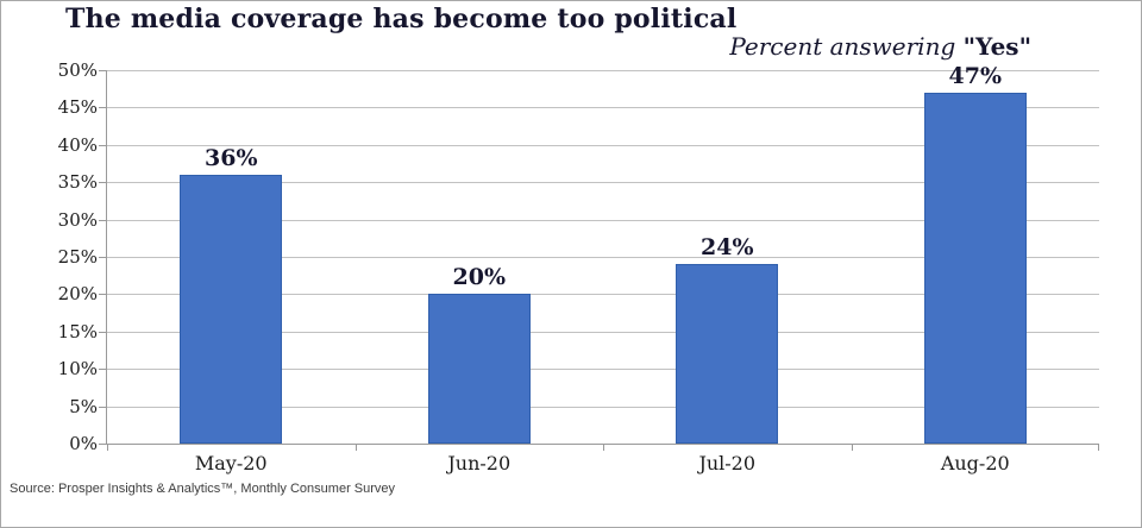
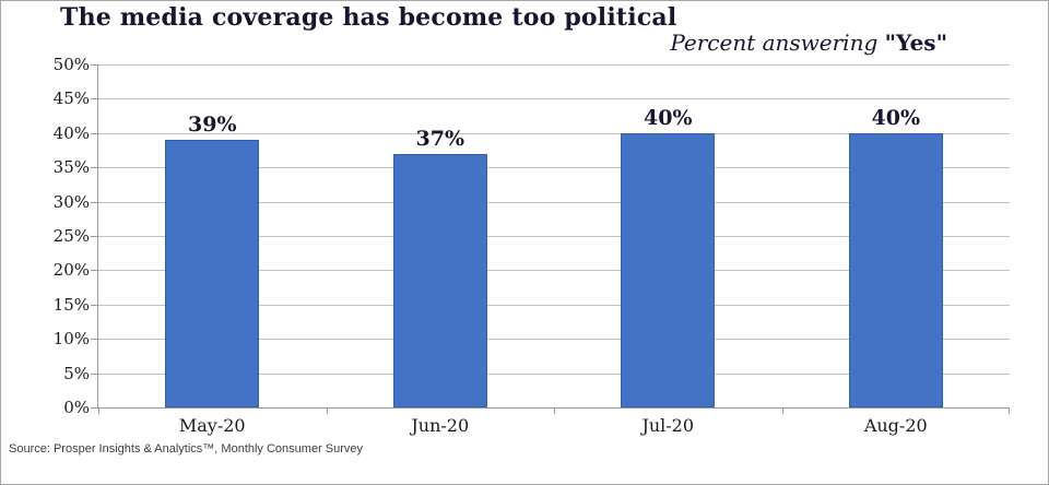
May-20: 36% -> 39%
Jun-20: 20% -> 37%
Jul-20: 24% -> 40%
Aug-20: 47% -> 40%
